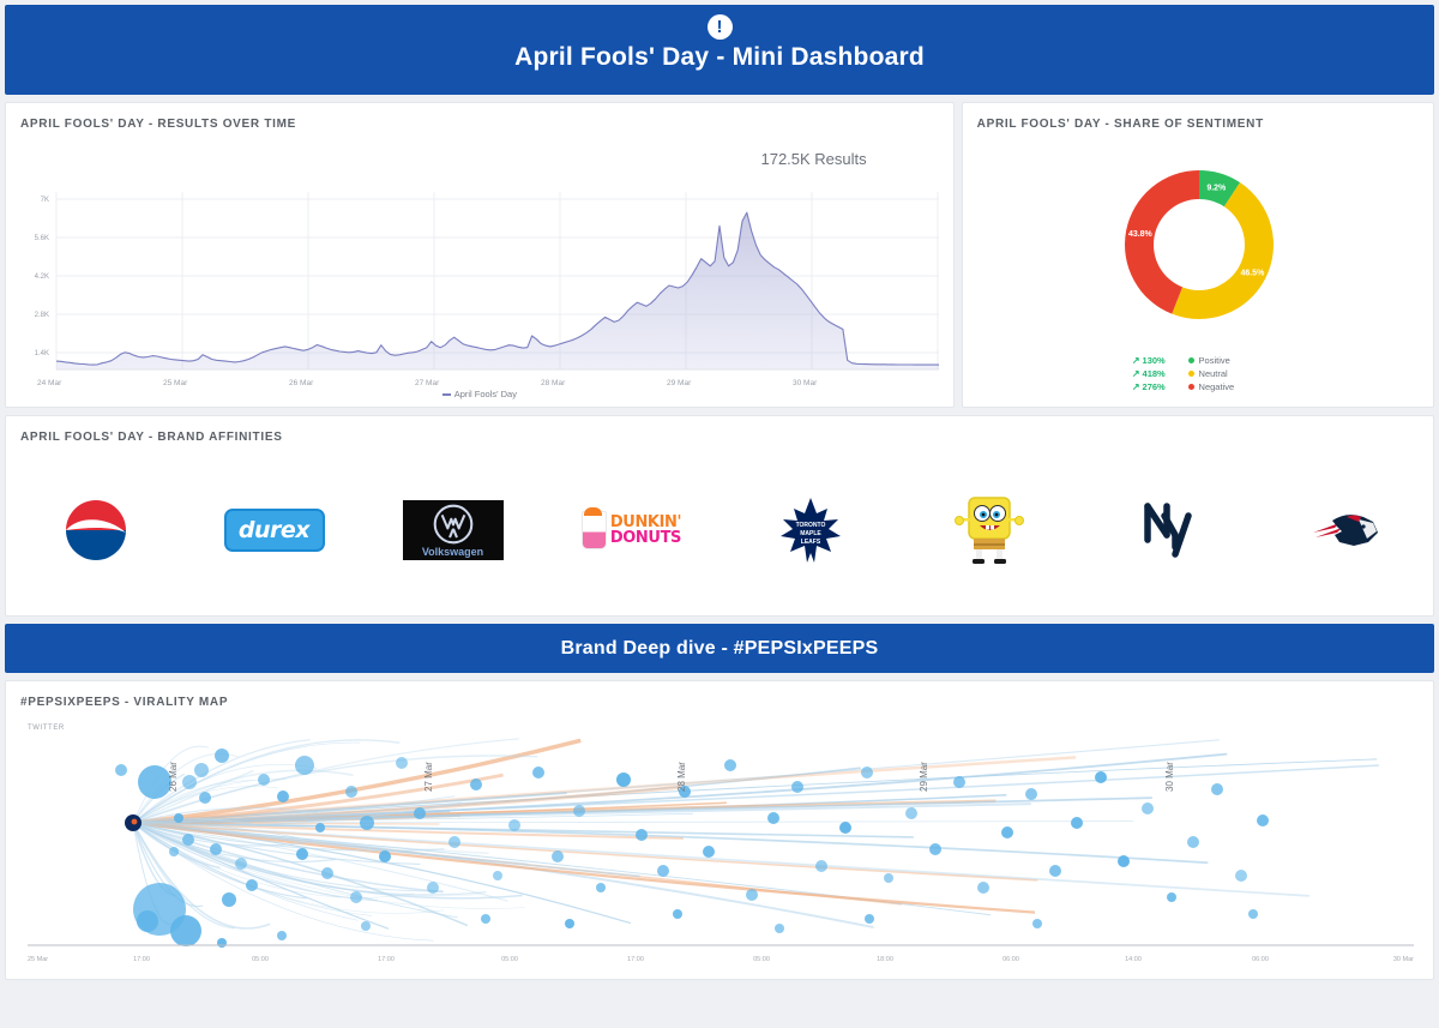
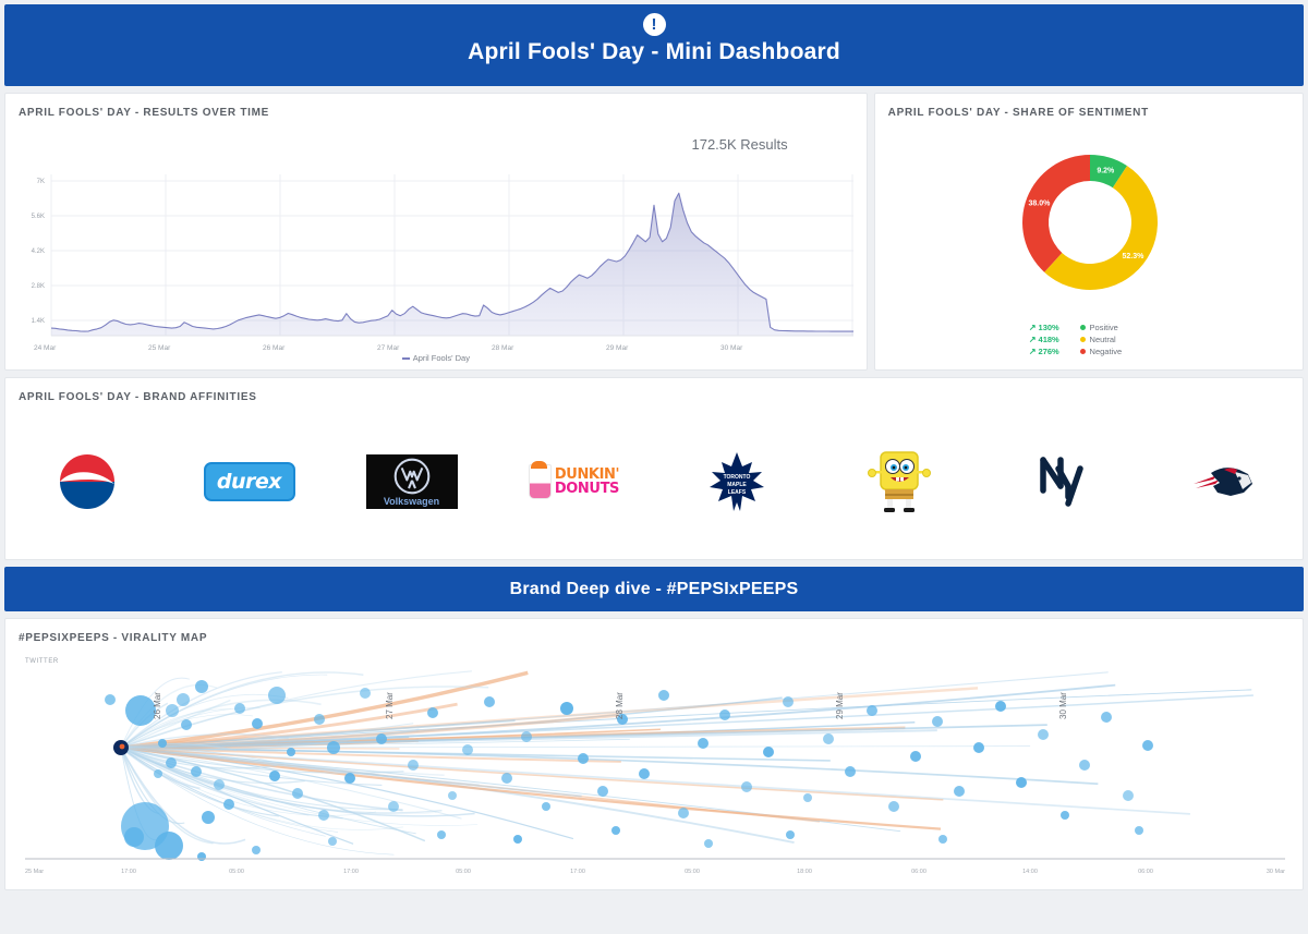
APRIL FOOLS' DAY - SHARE OF SENTIMENT/Neutral: 46.5% -> 52.3%
APRIL FOOLS' DAY - SHARE OF SENTIMENT/Negative: 43.8% -> 38.0%
